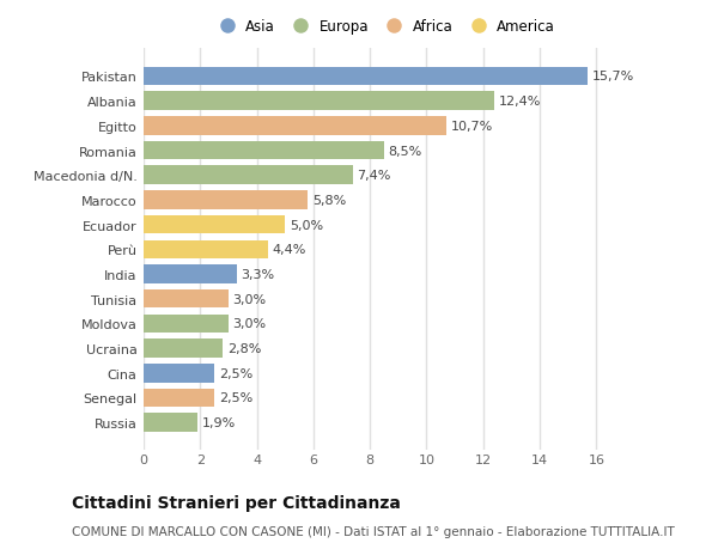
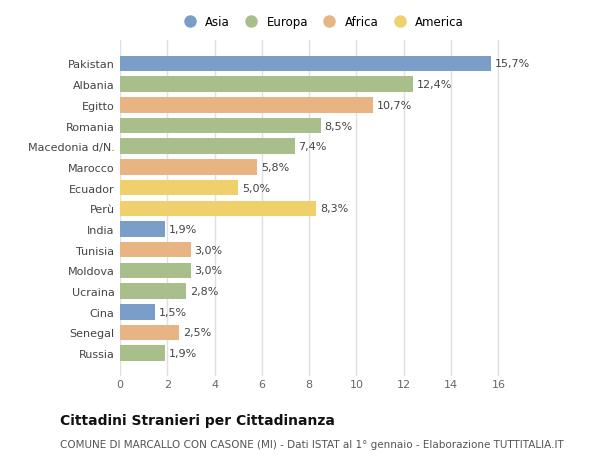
Perù: 4,4% -> 8,3%
India: 3,3% -> 1,9%
Cina: 2,5% -> 1,5%
